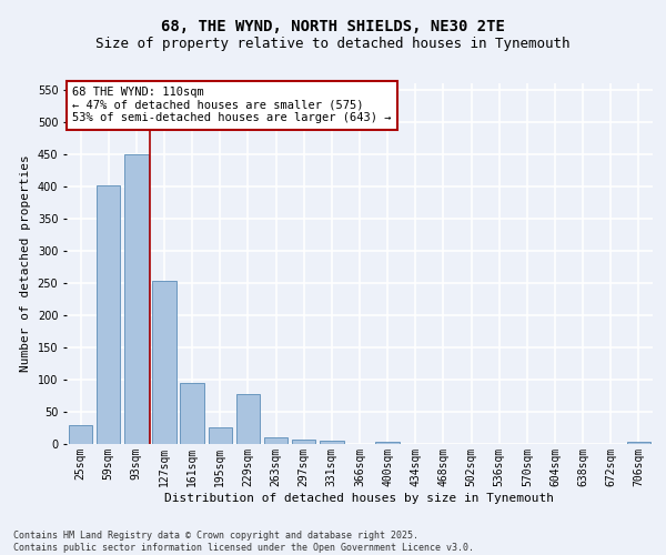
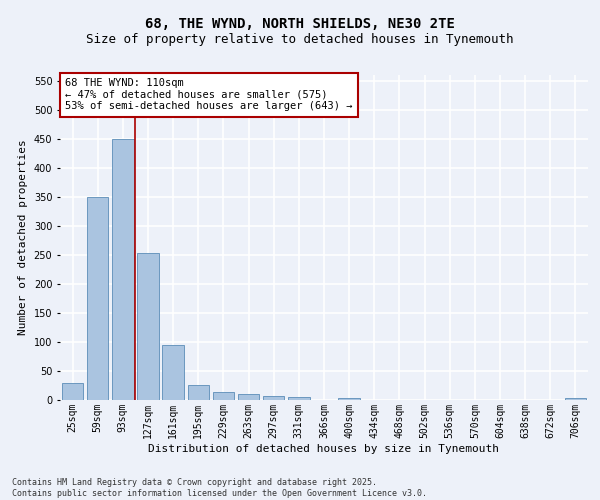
59sqm: 402 -> 350
229sqm: 78 -> 13
